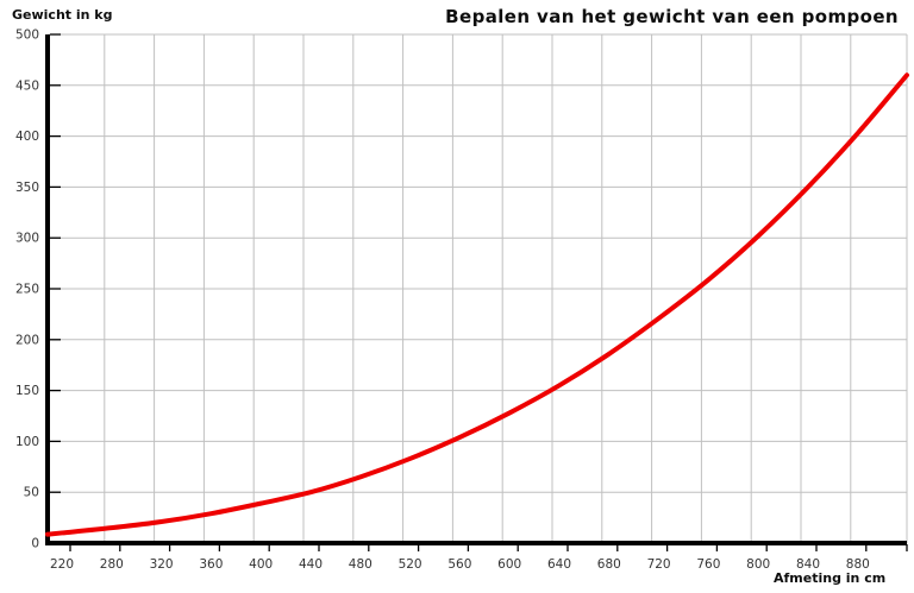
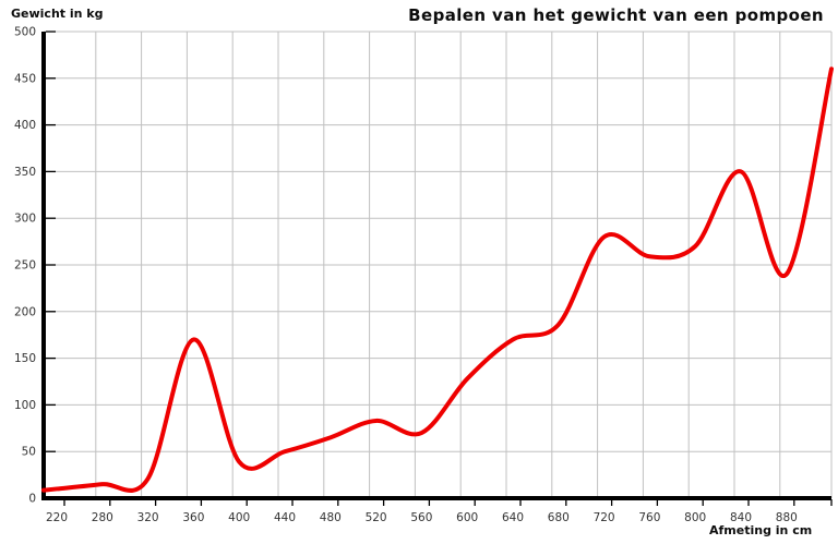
360: 30 -> 170
560: 100 -> 70
640: 160 -> 170
720: 220 -> 280
800: 300 -> 270
880: 400 -> 240
